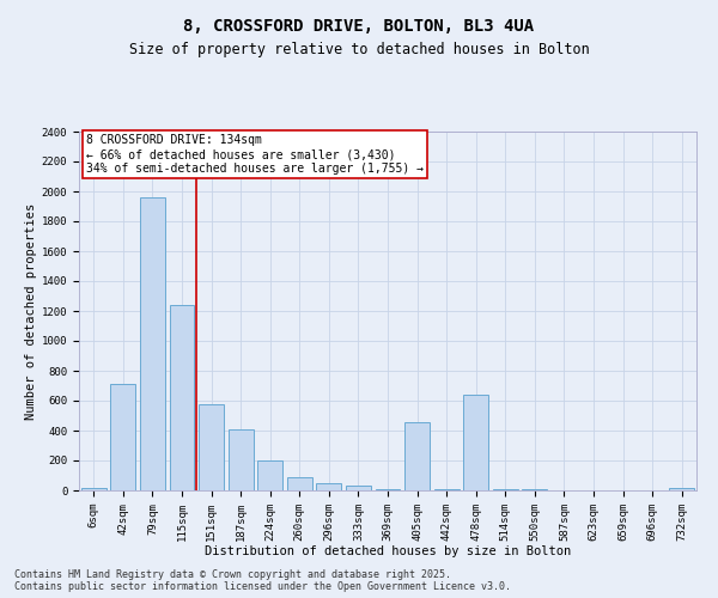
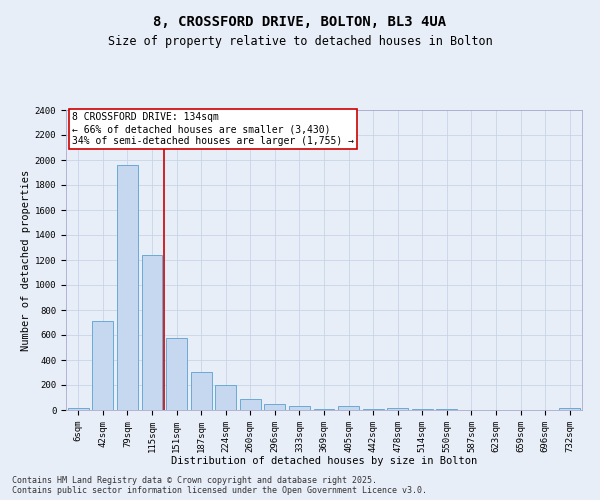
187sqm: 410 -> 300
405sqm: 460 -> 40
478sqm: 640 -> 20
